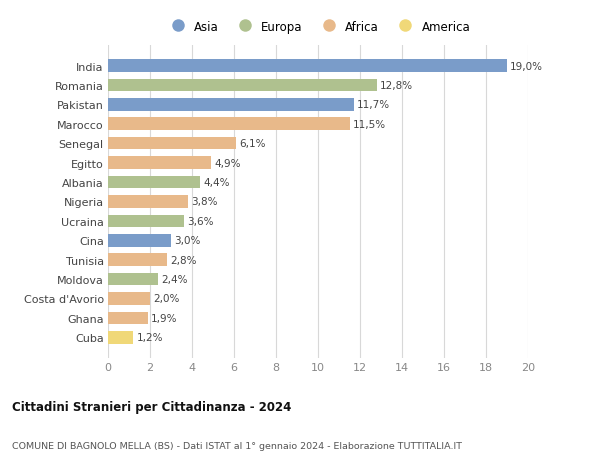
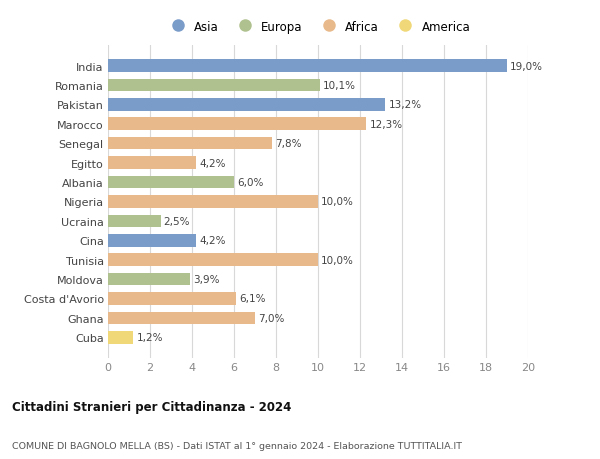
Romania: 12,8% -> 10,1%
Pakistan: 11,7% -> 13,2%
Marocco: 11,5% -> 12,3%
Senegal: 6,1% -> 7,8%
Egitto: 4,9% -> 4,2%
Albania: 4,4% -> 6,0%
Nigeria: 3,8% -> 10,0%
Ucraina: 3,6% -> 2,5%
Cina: 3,0% -> 4,2%
Tunisia: 2,8% -> 10,0%
Moldova: 2,4% -> 3,9%
Costa d'Avorio: 2,0% -> 6,1%
Ghana: 1,9% -> 7,0%
